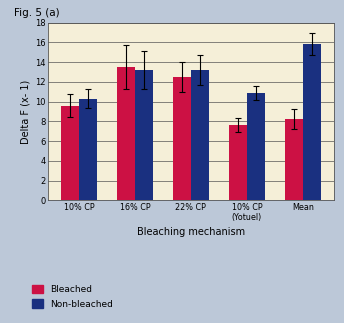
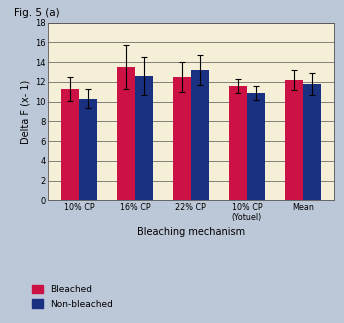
Bleached/10% CP: 9.6 -> 11.3
Non-bleached/16% CP: 13.2 -> 12.6
Bleached/10% CP (Yotuel): 7.6 -> 11.6
Bleached/Mean: 8.2 -> 12.2
Non-bleached/Mean: 15.8 -> 11.8
